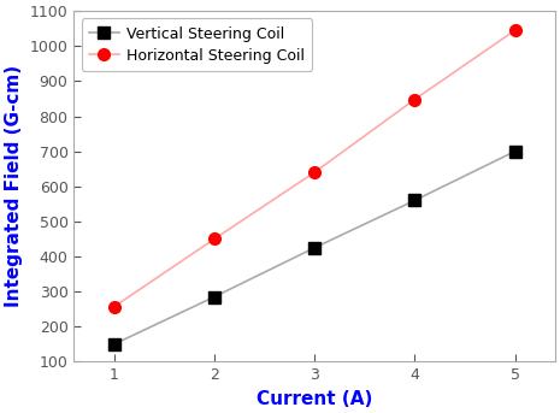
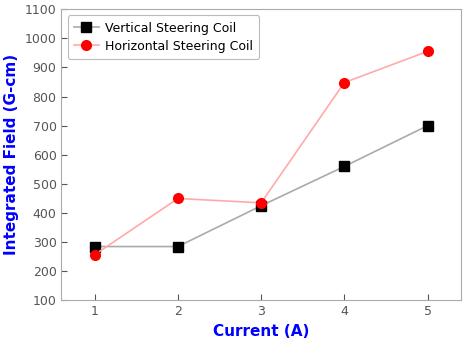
Vertical Steering Coil/1: 150 -> 285
Horizontal Steering Coil/3: 640 -> 435
Horizontal Steering Coil/5: 1045 -> 955
